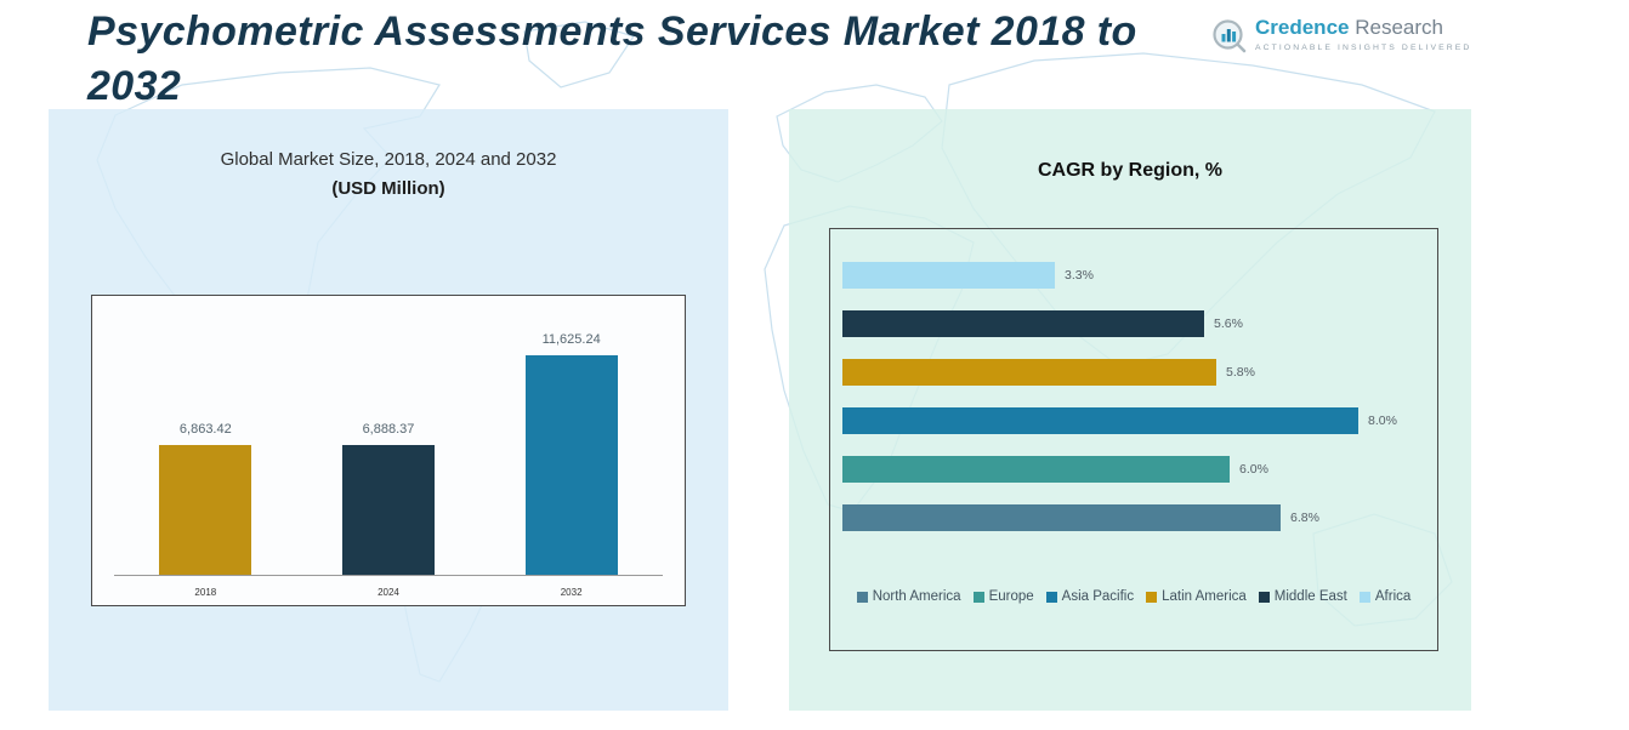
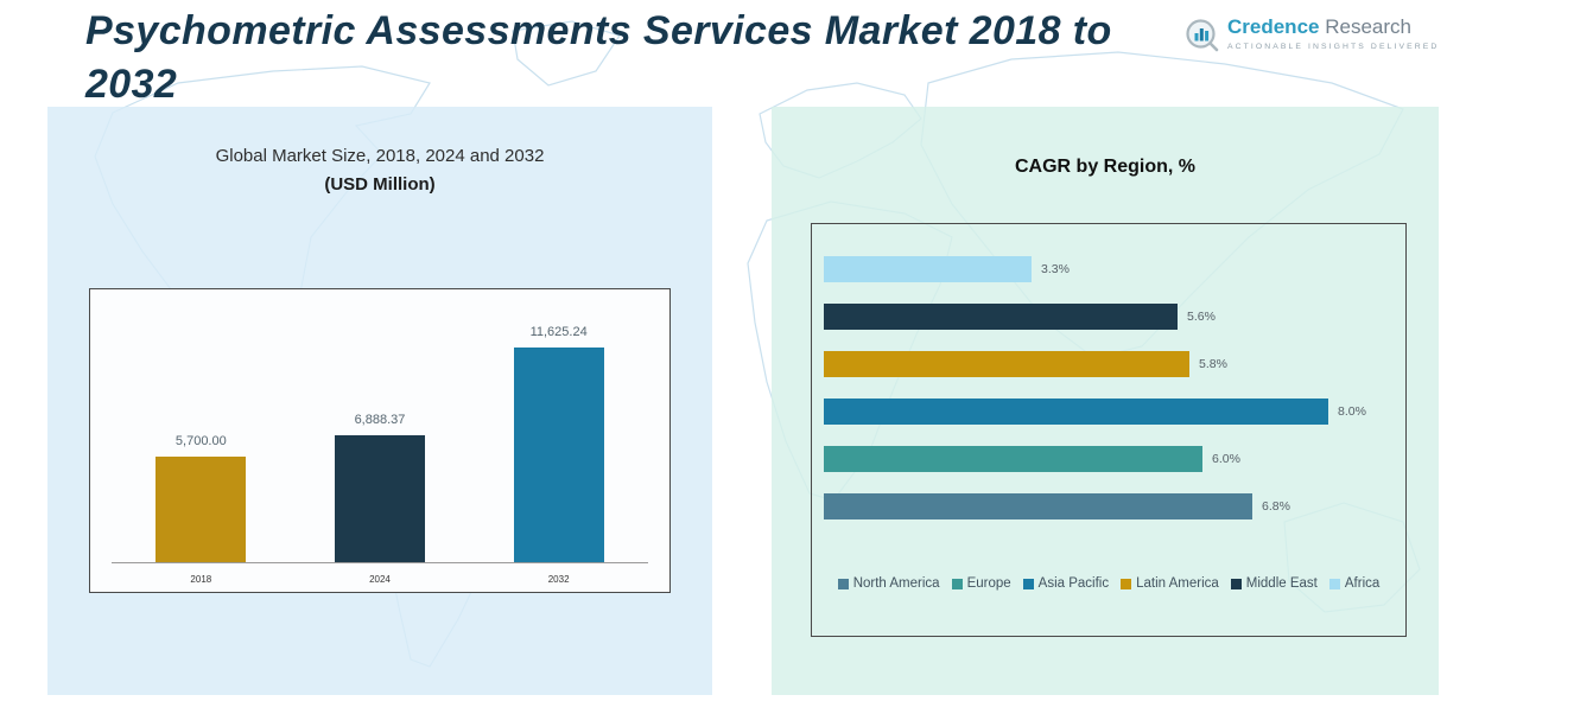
Global Market Size, 2018, 2024 and 2032/2018: 6,863.42 -> 5,700.00
